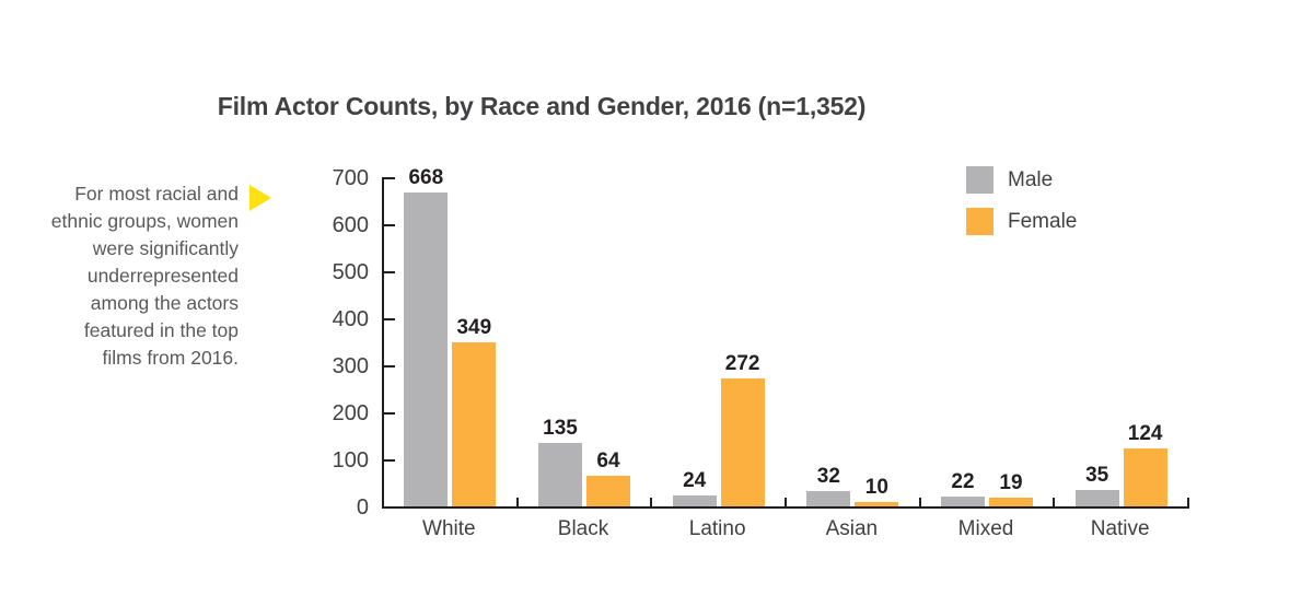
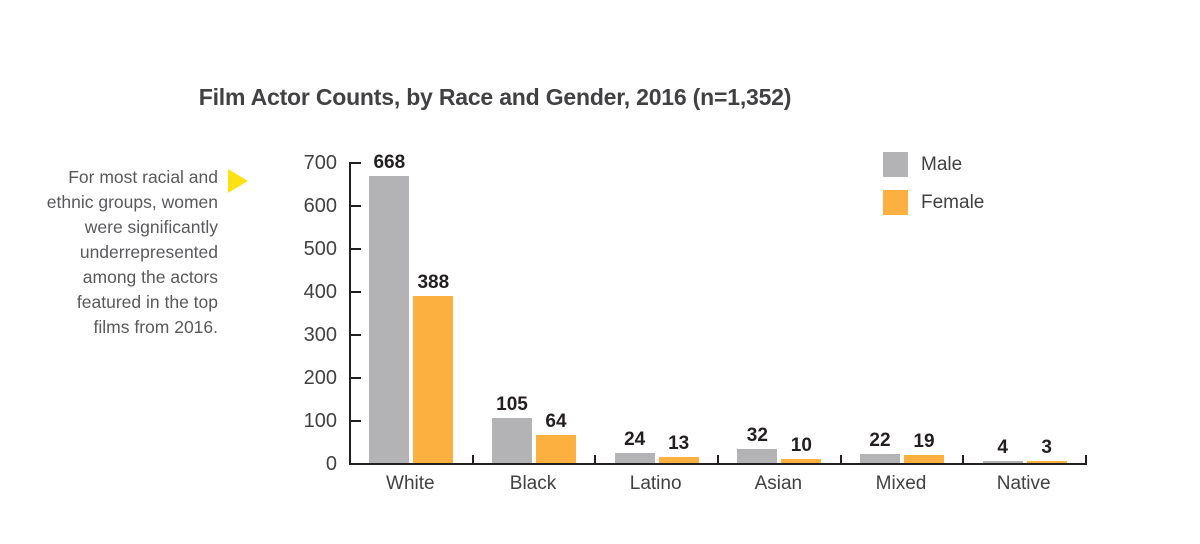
Female/White: 349 -> 388
Male/Black: 135 -> 105
Female/Latino: 272 -> 13
Male/Native: 35 -> 4
Female/Native: 124 -> 3
